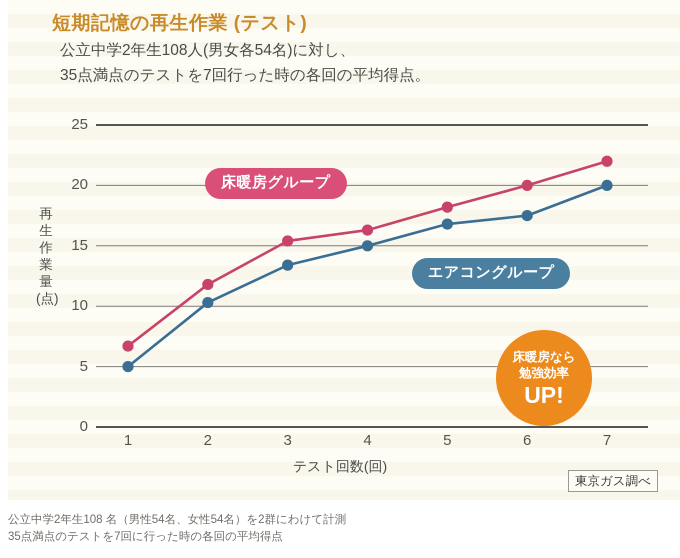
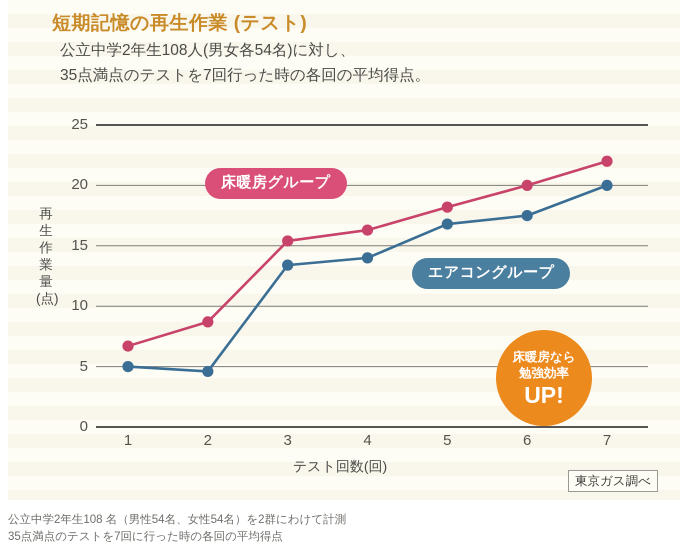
床暖房グループ/2: 11.8 -> 8.7
エアコングループ/2: 10.3 -> 4.6
エアコングループ/4: 15.0 -> 14.0
